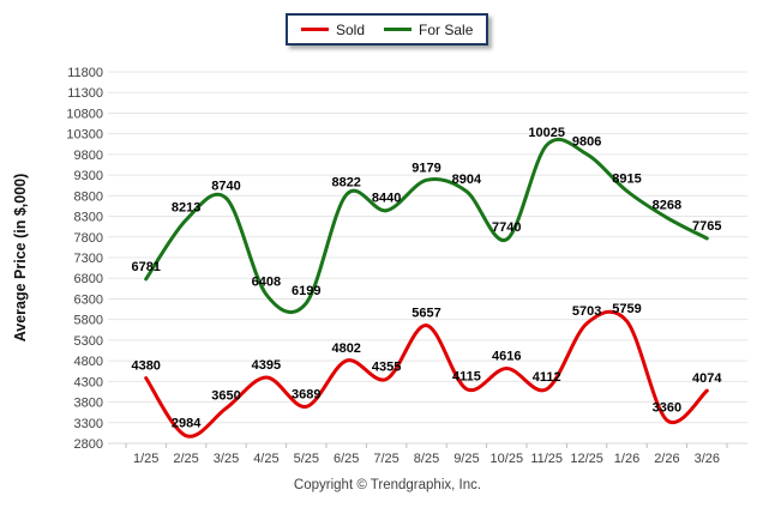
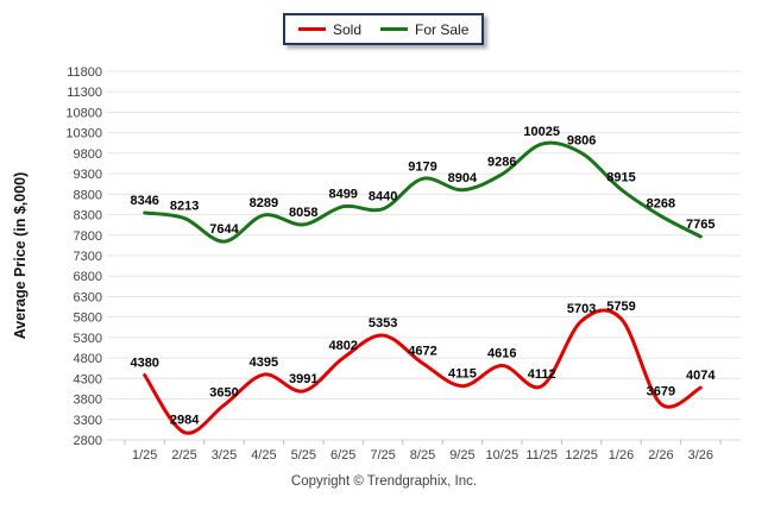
For Sale/1/25: 6781 -> 8346
For Sale/3/25: 8740 -> 7644
For Sale/4/25: 6408 -> 8289
Sold/5/25: 3689 -> 3991
For Sale/5/25: 6199 -> 8058
For Sale/6/25: 8822 -> 8499
Sold/7/25: 4355 -> 5353
Sold/8/25: 5657 -> 4672
For Sale/10/25: 7740 -> 9286
Sold/2/26: 3360 -> 3679
